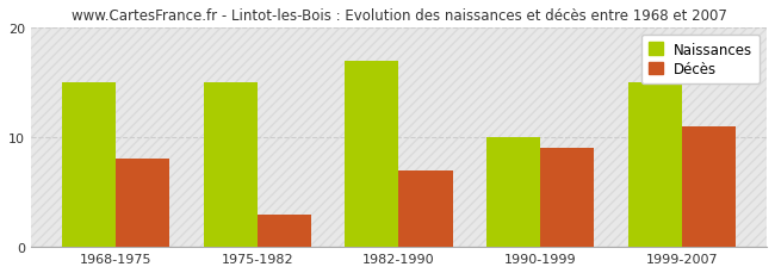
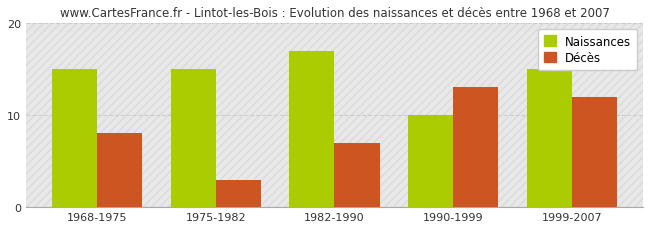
Décès/1990-1999: 9 -> 13
Décès/1999-2007: 11 -> 12
